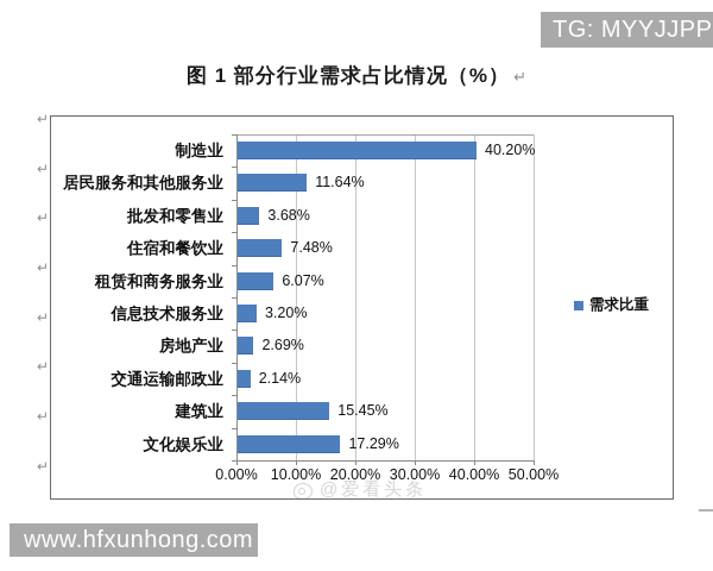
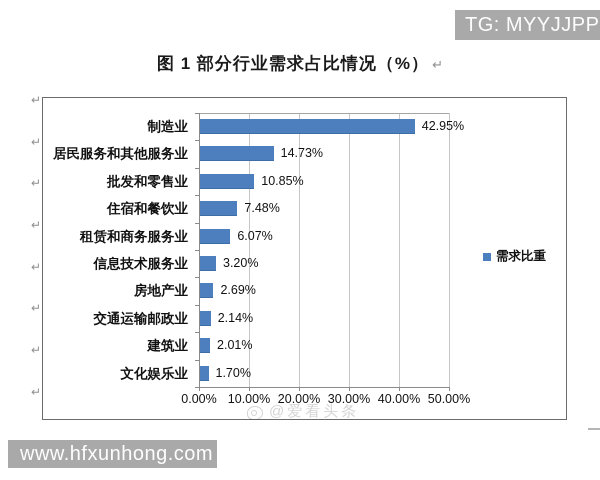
制造业: 40.20% -> 42.95%
居民服务和其他服务业: 11.64% -> 14.73%
批发和零售业: 3.68% -> 10.85%
建筑业: 15.45% -> 2.01%
文化娱乐业: 17.29% -> 1.70%
